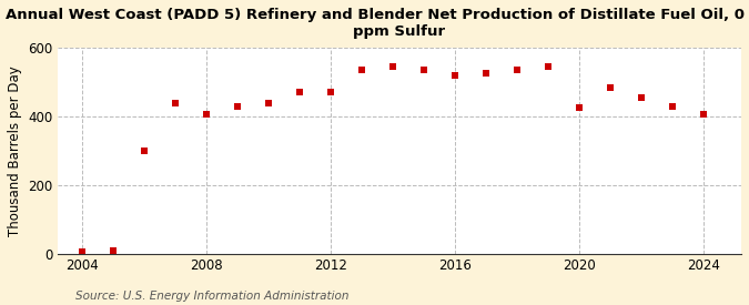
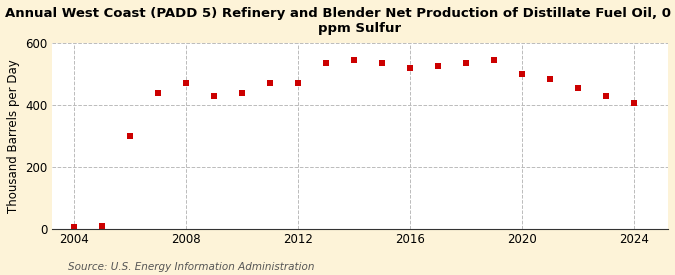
2008: 405 -> 470
2020: 425 -> 500
